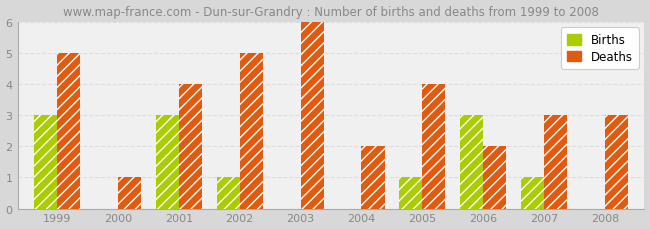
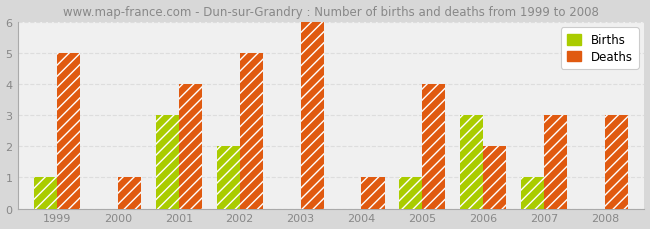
Births/1999: 3 -> 1
Births/2002: 1 -> 2
Deaths/2004: 2 -> 1
